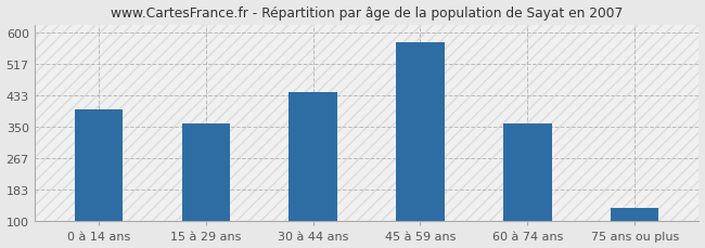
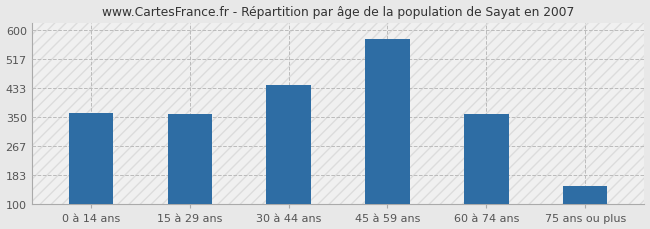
0 à 14 ans: 395 -> 363
75 ans ou plus: 135 -> 152
